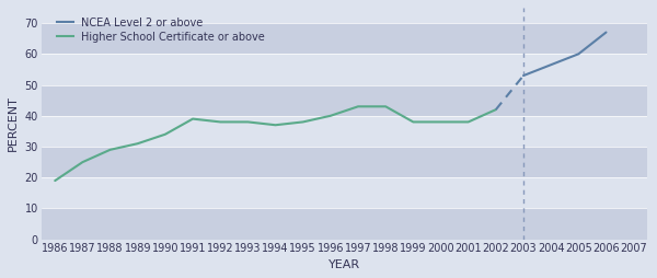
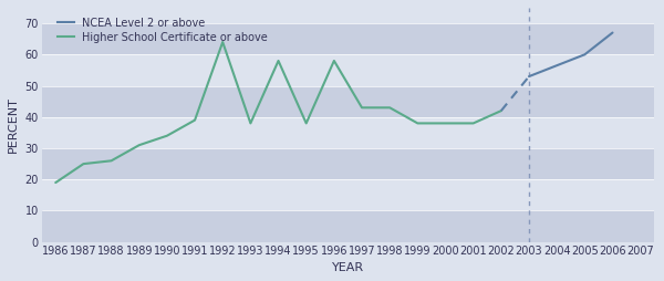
Higher School Certificate or above/1988: 29 -> 26
Higher School Certificate or above/1992: 38 -> 64
Higher School Certificate or above/1994: 37 -> 58
Higher School Certificate or above/1996: 40 -> 58
